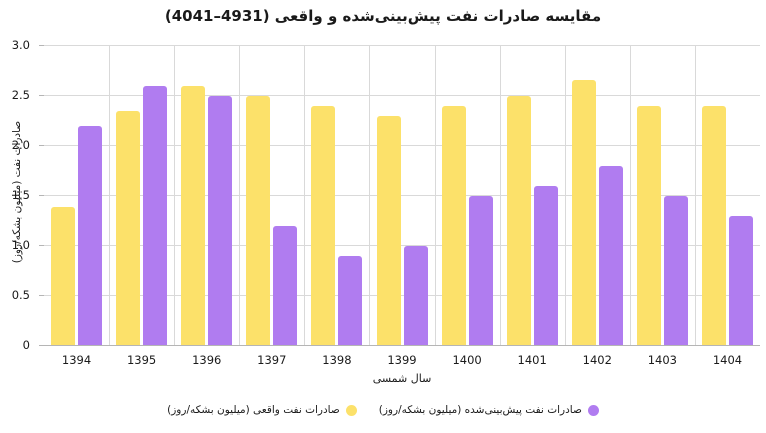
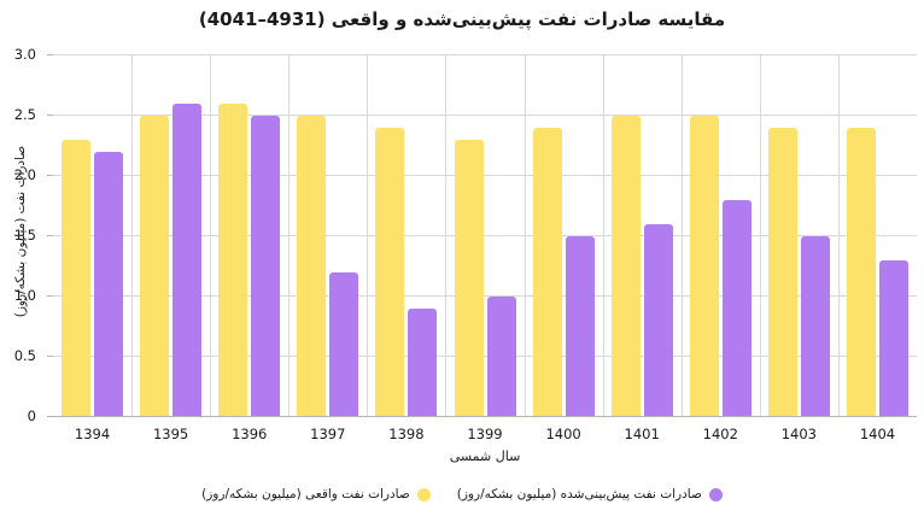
صادرات نفت واقعی (میلیون بشکه/روز)/1394: 1.38 -> 2.29
صادرات نفت واقعی (میلیون بشکه/روز)/1395: 2.34 -> 2.49
صادرات نفت واقعی (میلیون بشکه/روز)/1402: 2.65 -> 2.49
